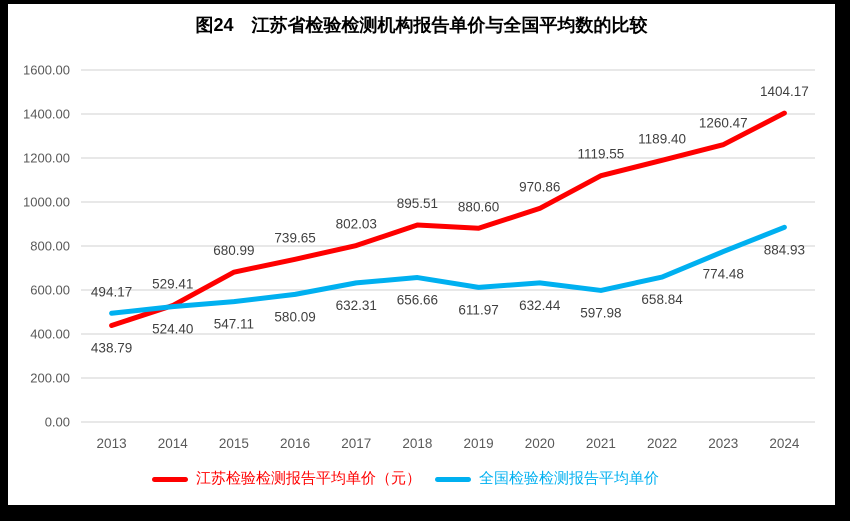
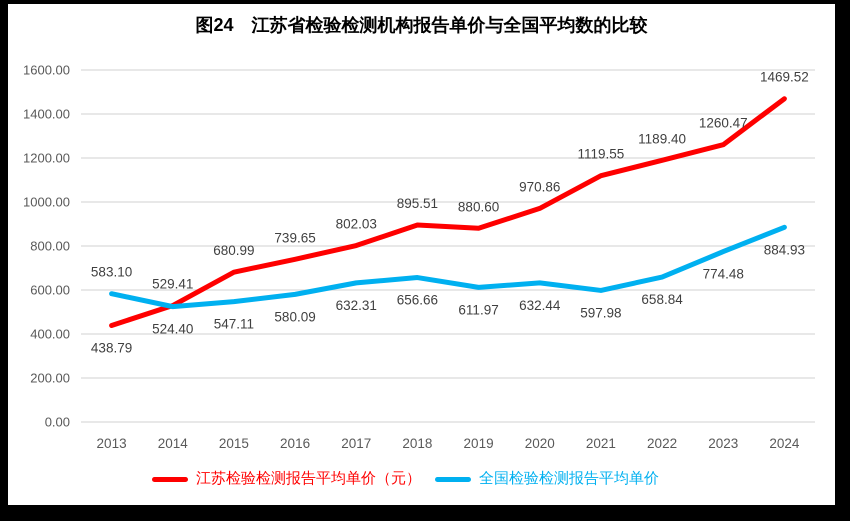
全国检验检测报告平均单价/2013: 494.17 -> 583.10
江苏检验检测报告平均单价（元）/2024: 1404.17 -> 1469.52
